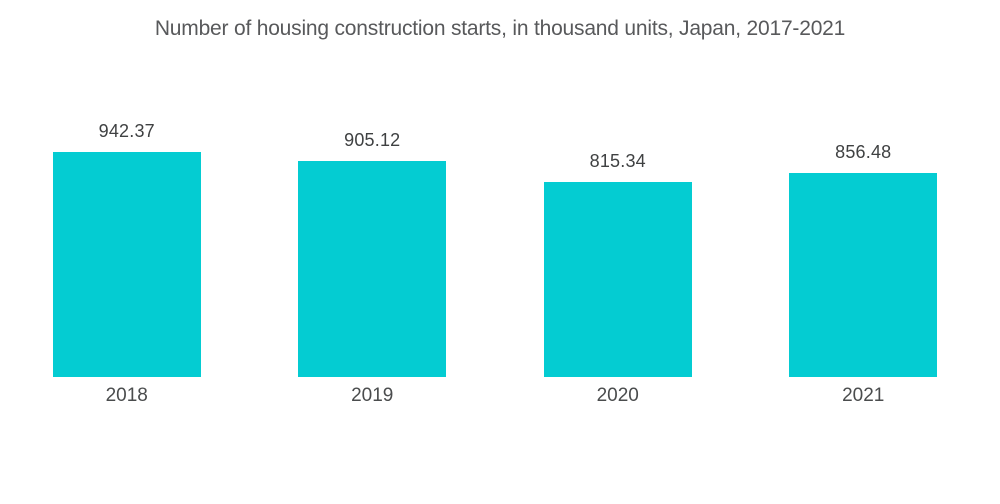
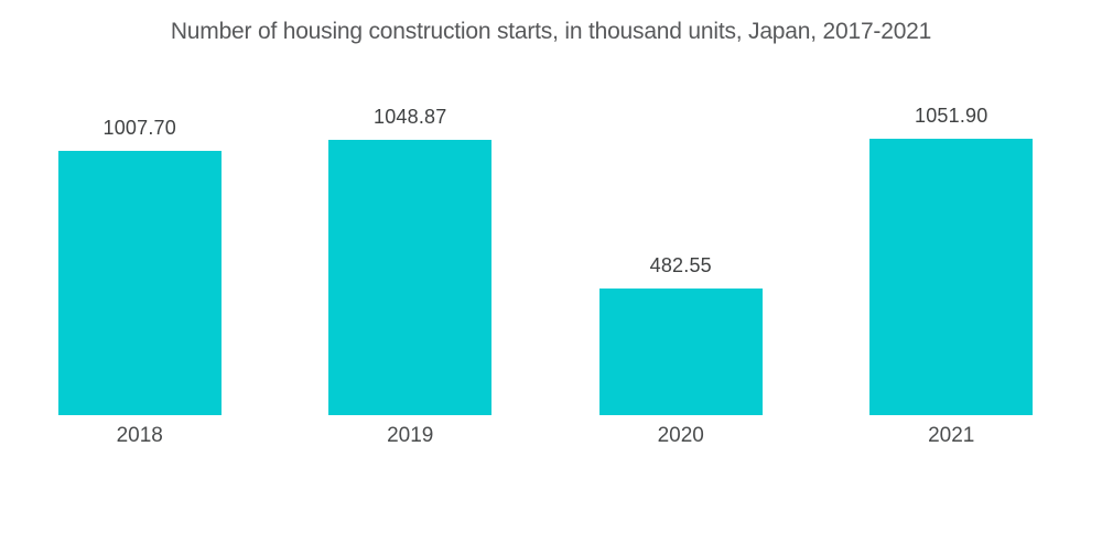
2018: 942.37 -> 1007.70
2019: 905.12 -> 1048.87
2020: 815.34 -> 482.55
2021: 856.48 -> 1051.90
